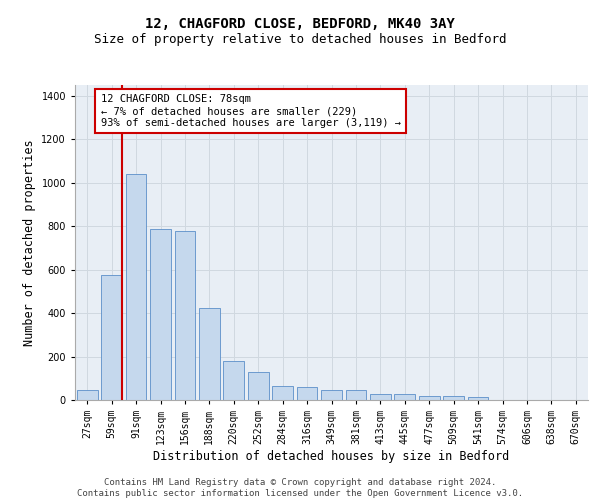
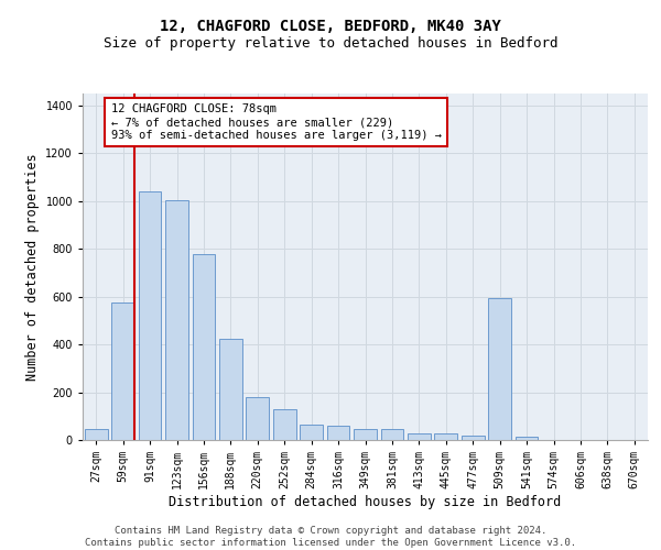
123sqm: 785 -> 1005
509sqm: 18 -> 595
